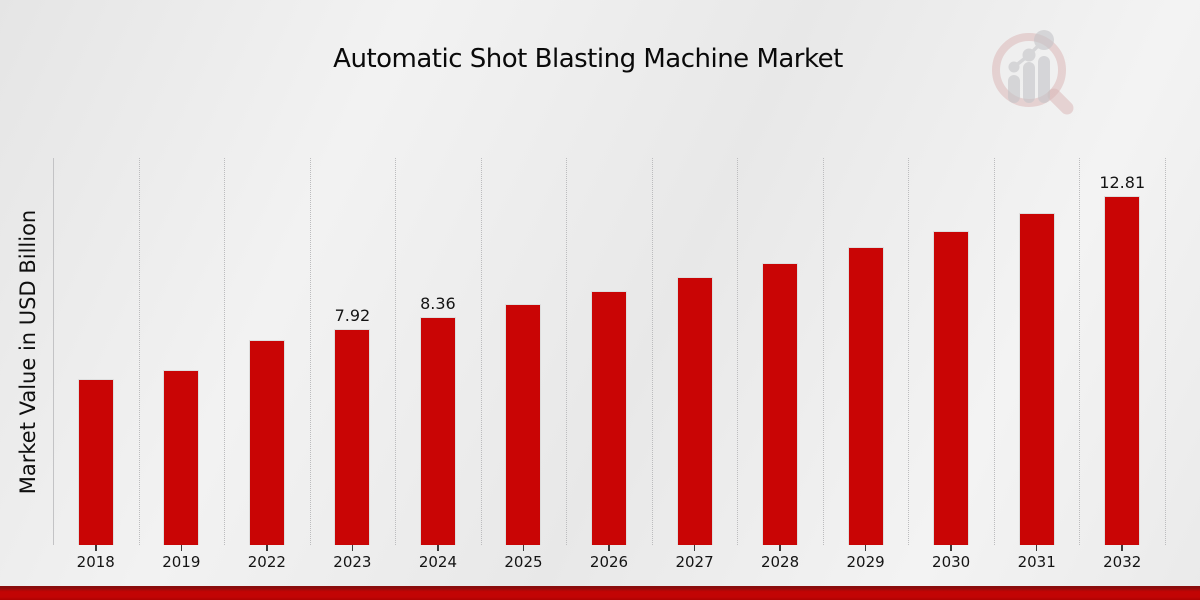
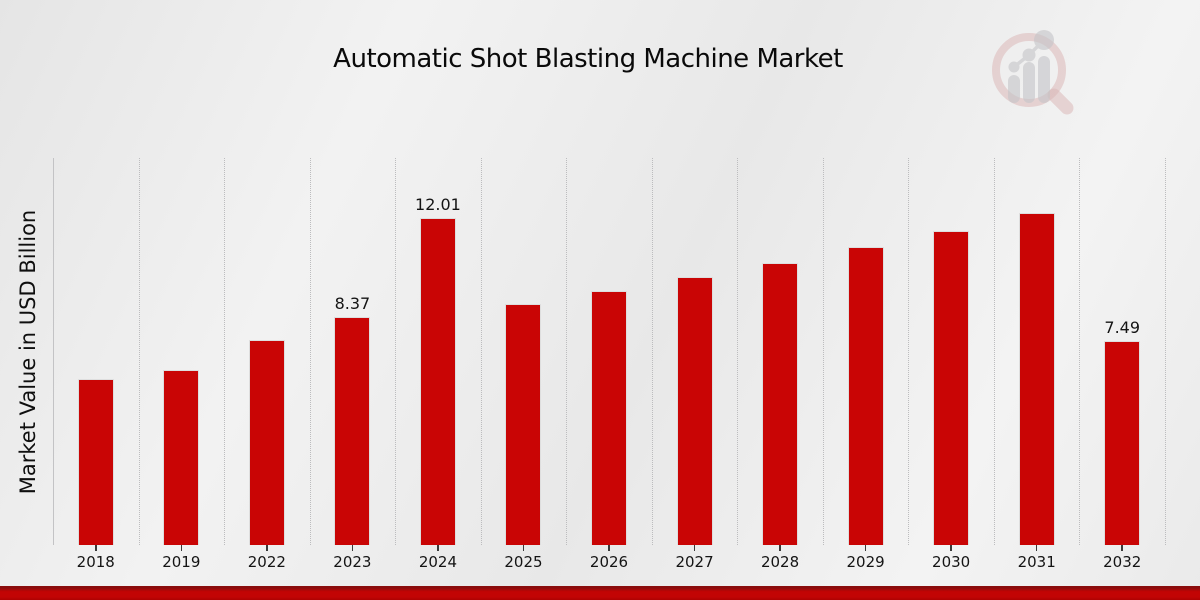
2023: 7.92 -> 8.37
2024: 8.36 -> 12.01
2032: 12.81 -> 7.49
